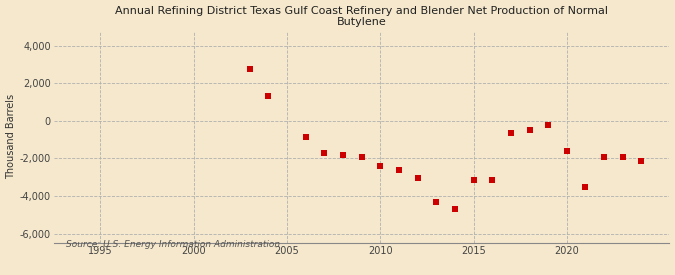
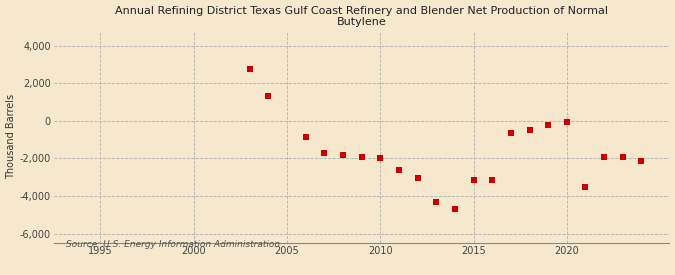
2010: -2,400 -> -2,000
2020: -1,600 -> -100
